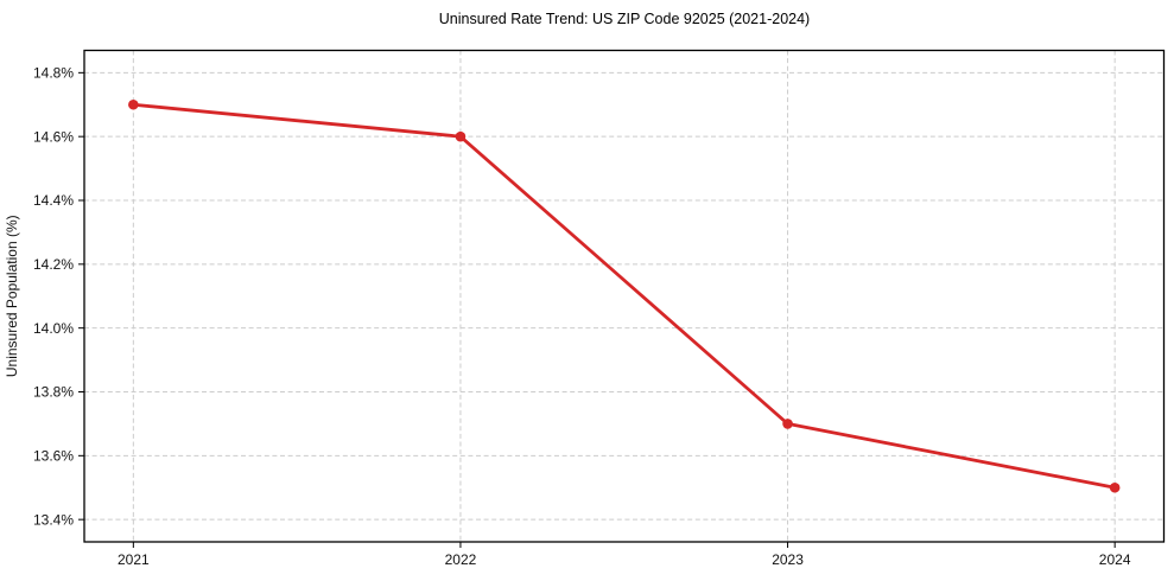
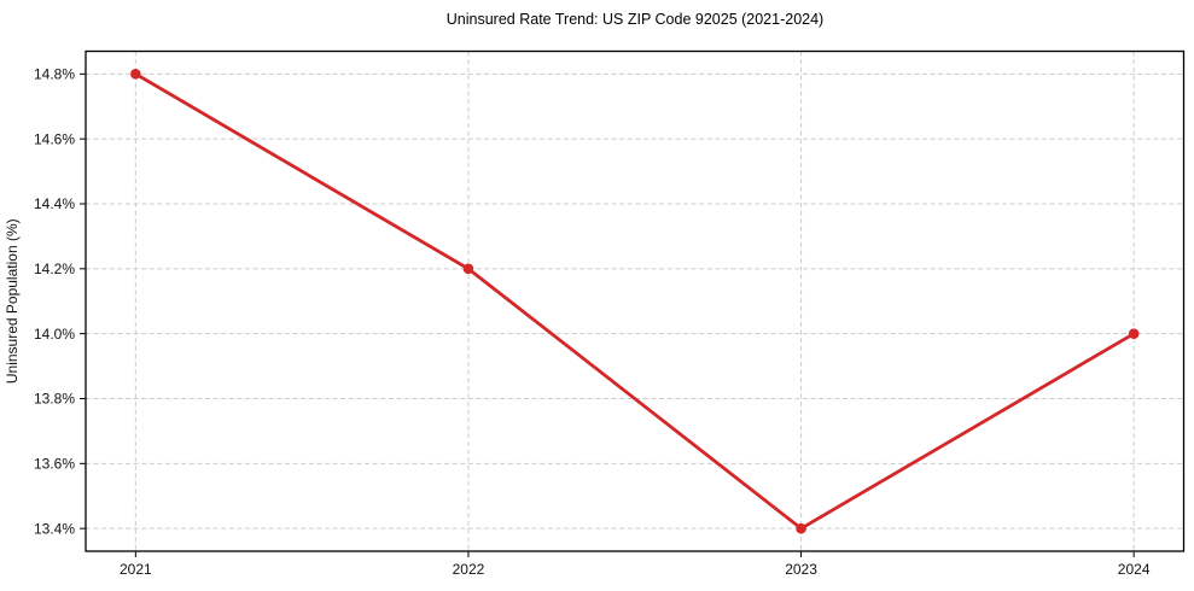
2021: 14.7% -> 14.8%
2022: 14.6% -> 14.2%
2023: 13.7% -> 13.4%
2024: 13.5% -> 14.0%
